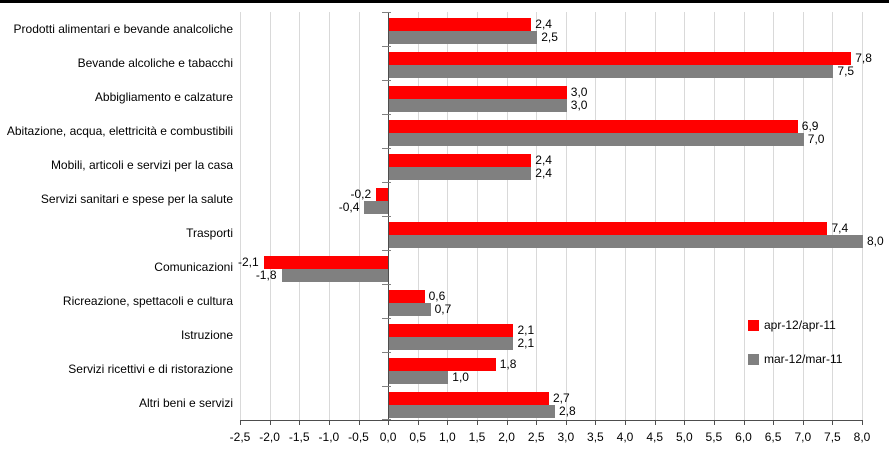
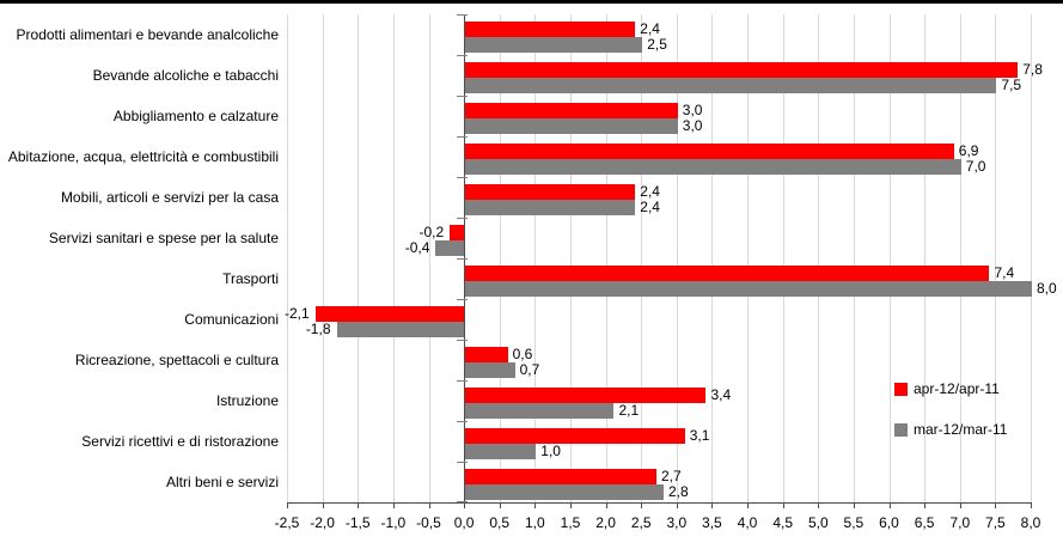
apr-12/apr-11/Istruzione: 2,1 -> 3,4
apr-12/apr-11/Servizi ricettivi e di ristorazione: 1,8 -> 3,1
